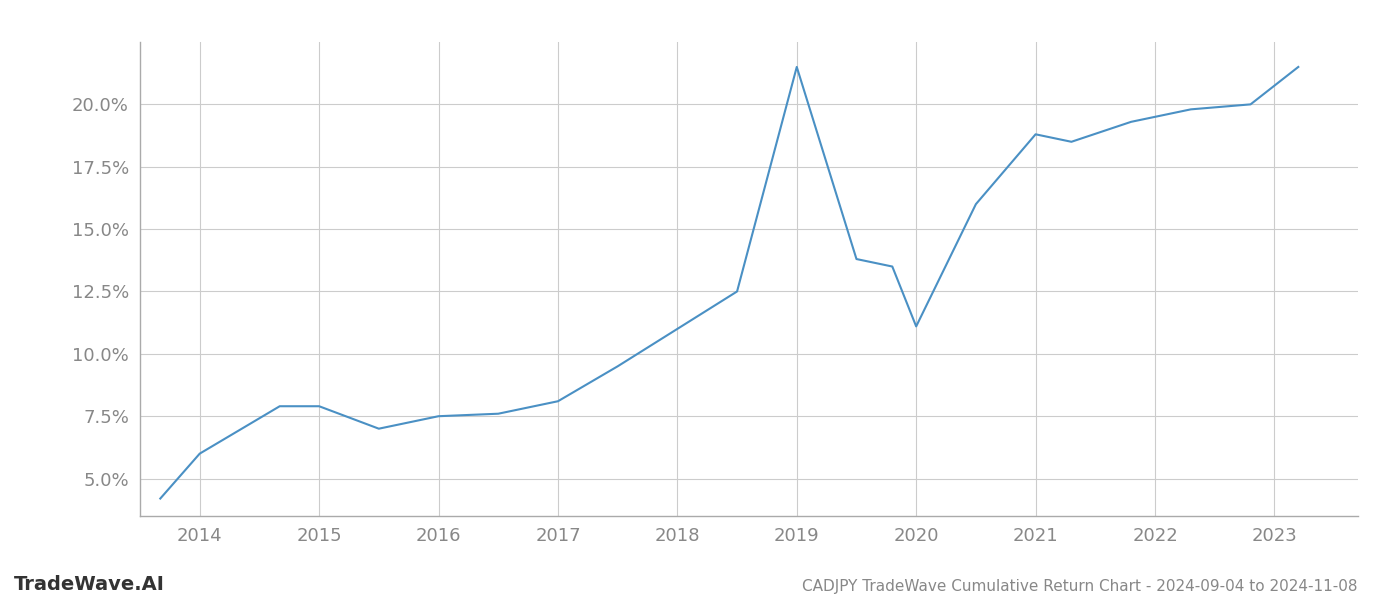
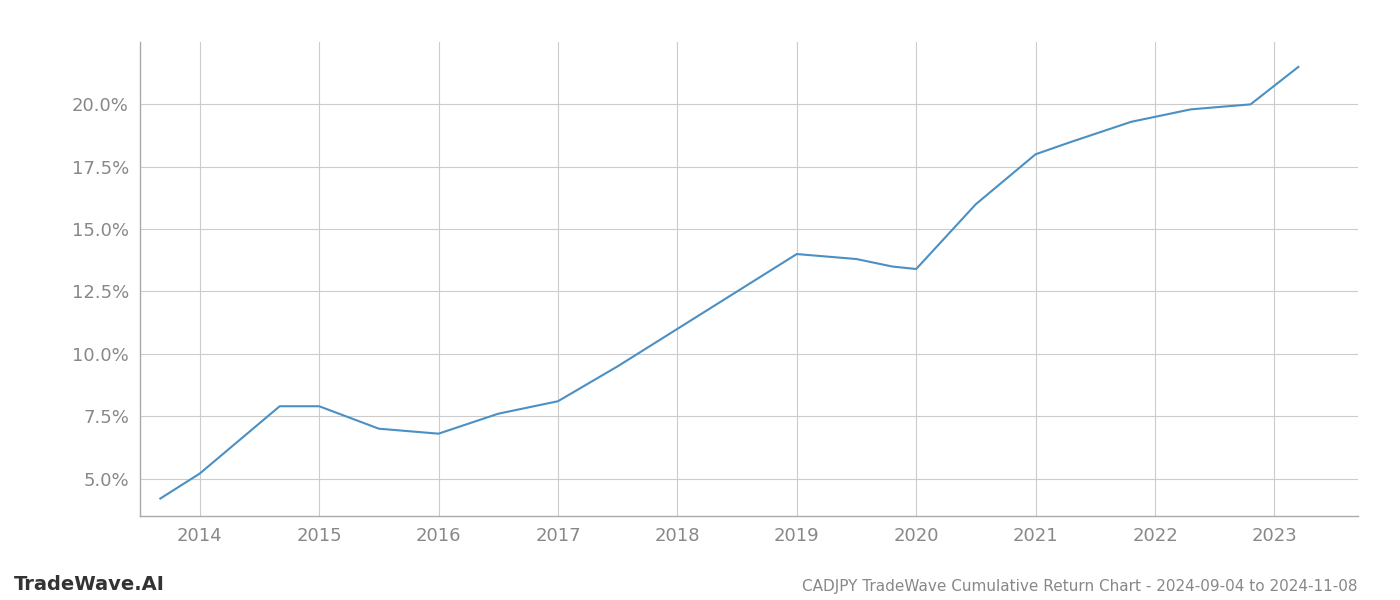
2014: 6.0% -> 5.2%
2016: 7.5% -> 6.8%
2019: 21.5% -> 14.0%
2020: 11.1% -> 13.4%
2021: 18.8% -> 18.0%
